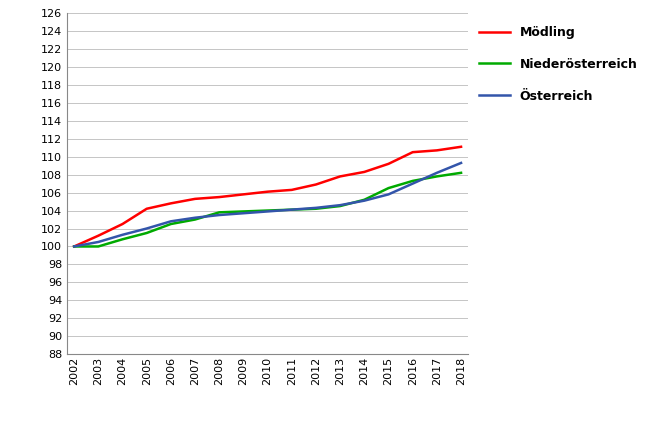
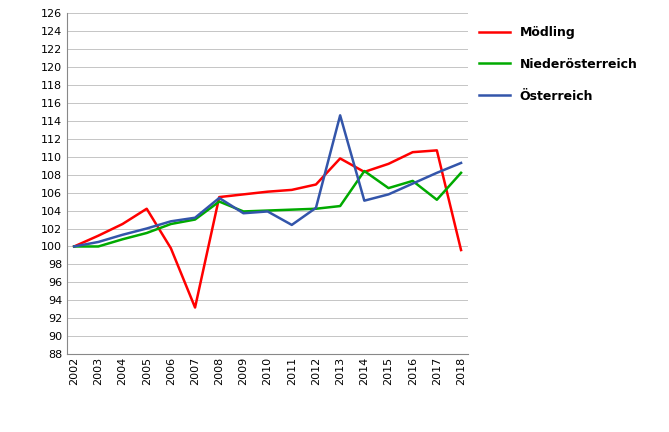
Mödling/2006: 104.8 -> 99.8
Mödling/2007: 105.3 -> 93.2
Niederösterreich/2008: 103.8 -> 105.0
Österreich/2008: 103.5 -> 105.4
Österreich/2011: 104.1 -> 102.4
Mödling/2013: 107.8 -> 109.8
Österreich/2013: 104.6 -> 114.6
Niederösterreich/2014: 105.2 -> 108.4
Niederösterreich/2017: 107.8 -> 105.2
Mödling/2018: 111.1 -> 99.6
